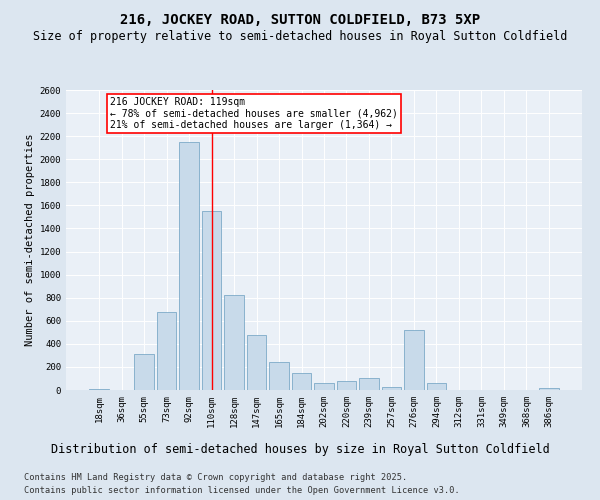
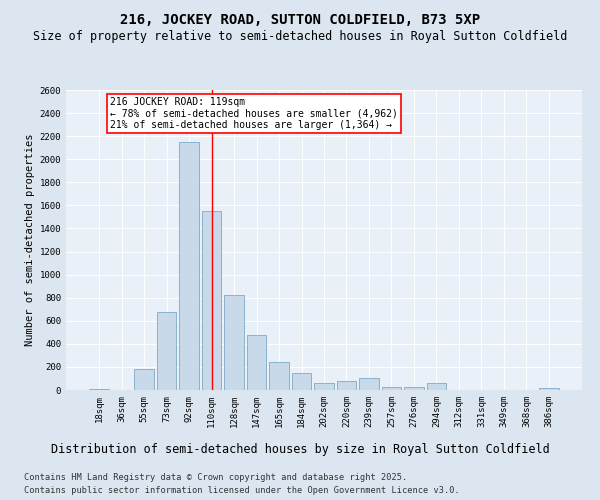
55sqm: 310 -> 180
276sqm: 520 -> 30
